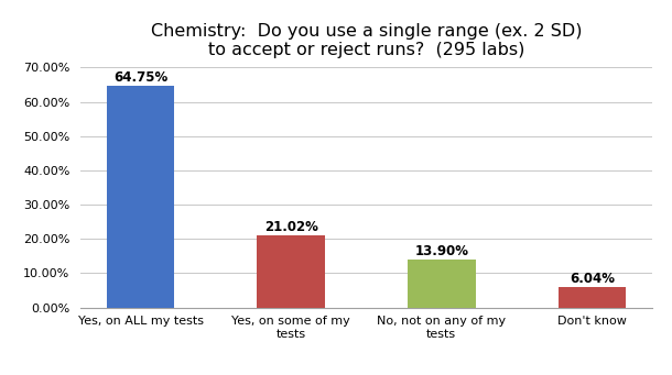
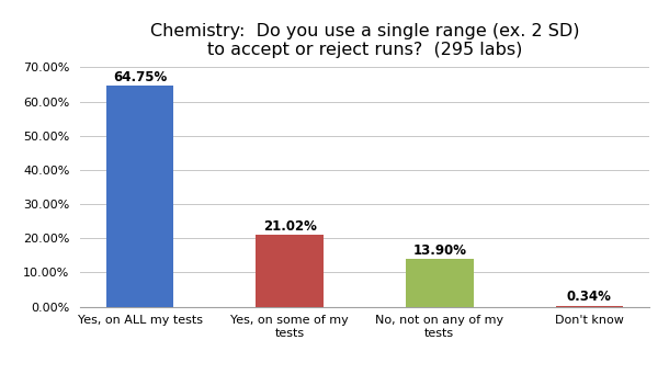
Don't know: 6.04% -> 0.34%
